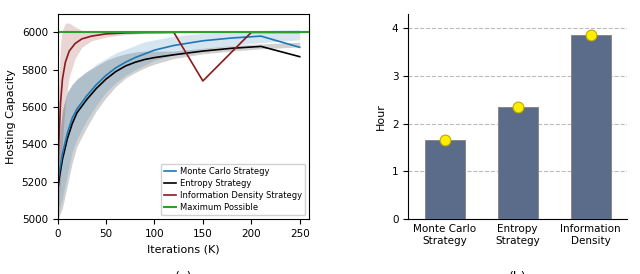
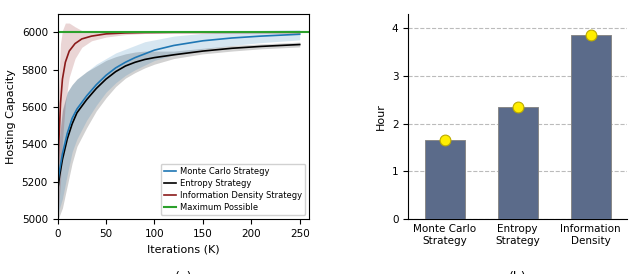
Information Density Strategy/150: 5740 -> 6000
Monte Carlo Strategy/250: 5920 -> 5990
Entropy Strategy/250: 5870 -> 5940
